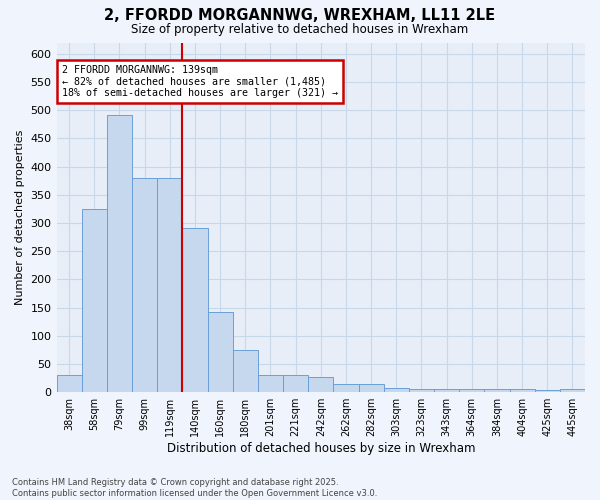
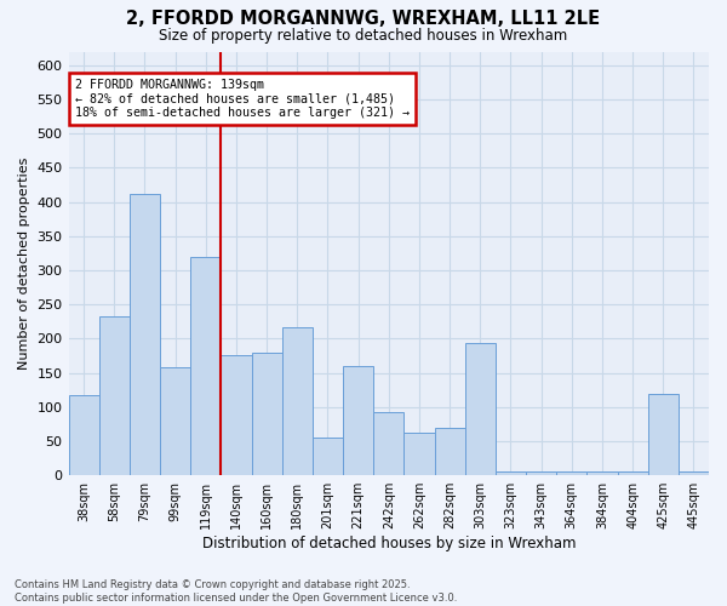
38sqm: 30 -> 118
58sqm: 325 -> 232
79sqm: 492 -> 412
99sqm: 380 -> 158
119sqm: 380 -> 320
140sqm: 292 -> 176
160sqm: 142 -> 180
180sqm: 75 -> 216
201sqm: 30 -> 56
221sqm: 30 -> 160
242sqm: 27 -> 92
262sqm: 15 -> 62
282sqm: 14 -> 70
303sqm: 7 -> 194
425sqm: 4 -> 120
